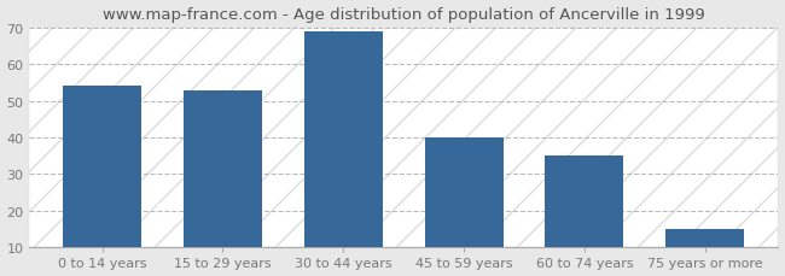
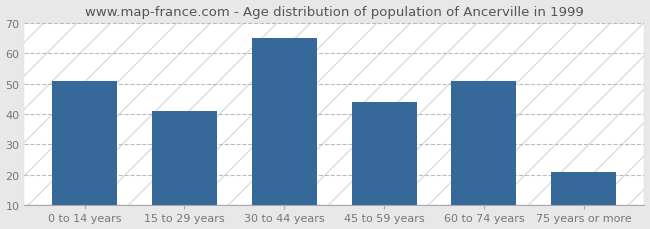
0 to 14 years: 54 -> 51
15 to 29 years: 53 -> 41
30 to 44 years: 69 -> 65
45 to 59 years: 40 -> 44
60 to 74 years: 35 -> 51
75 years or more: 15 -> 21
